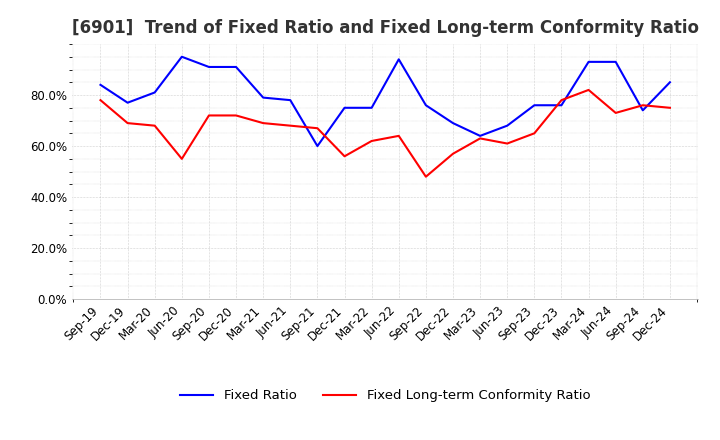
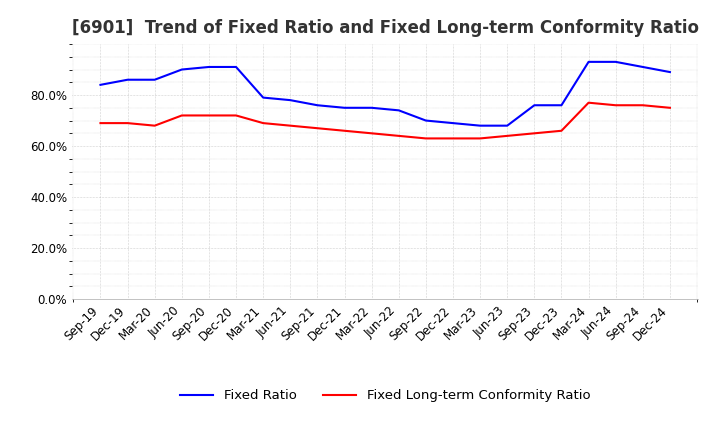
Fixed Long-term Conformity Ratio/Sep-19: 78% -> 69%
Fixed Ratio/Dec-19: 77% -> 86%
Fixed Ratio/Mar-20: 81% -> 86%
Fixed Ratio/Jun-20: 95% -> 90%
Fixed Long-term Conformity Ratio/Jun-20: 55% -> 72%
Fixed Ratio/Sep-21: 60% -> 76%
Fixed Long-term Conformity Ratio/Dec-21: 56% -> 66%
Fixed Long-term Conformity Ratio/Mar-22: 62% -> 65%
Fixed Ratio/Jun-22: 94% -> 74%
Fixed Ratio/Sep-22: 76% -> 70%
Fixed Long-term Conformity Ratio/Sep-22: 48% -> 63%
Fixed Long-term Conformity Ratio/Dec-22: 57% -> 63%
Fixed Ratio/Mar-23: 64% -> 68%
Fixed Long-term Conformity Ratio/Jun-23: 61% -> 64%
Fixed Long-term Conformity Ratio/Dec-23: 78% -> 66%
Fixed Long-term Conformity Ratio/Mar-24: 82% -> 77%
Fixed Long-term Conformity Ratio/Jun-24: 73% -> 76%
Fixed Ratio/Sep-24: 74% -> 91%
Fixed Ratio/Dec-24: 85% -> 89%
